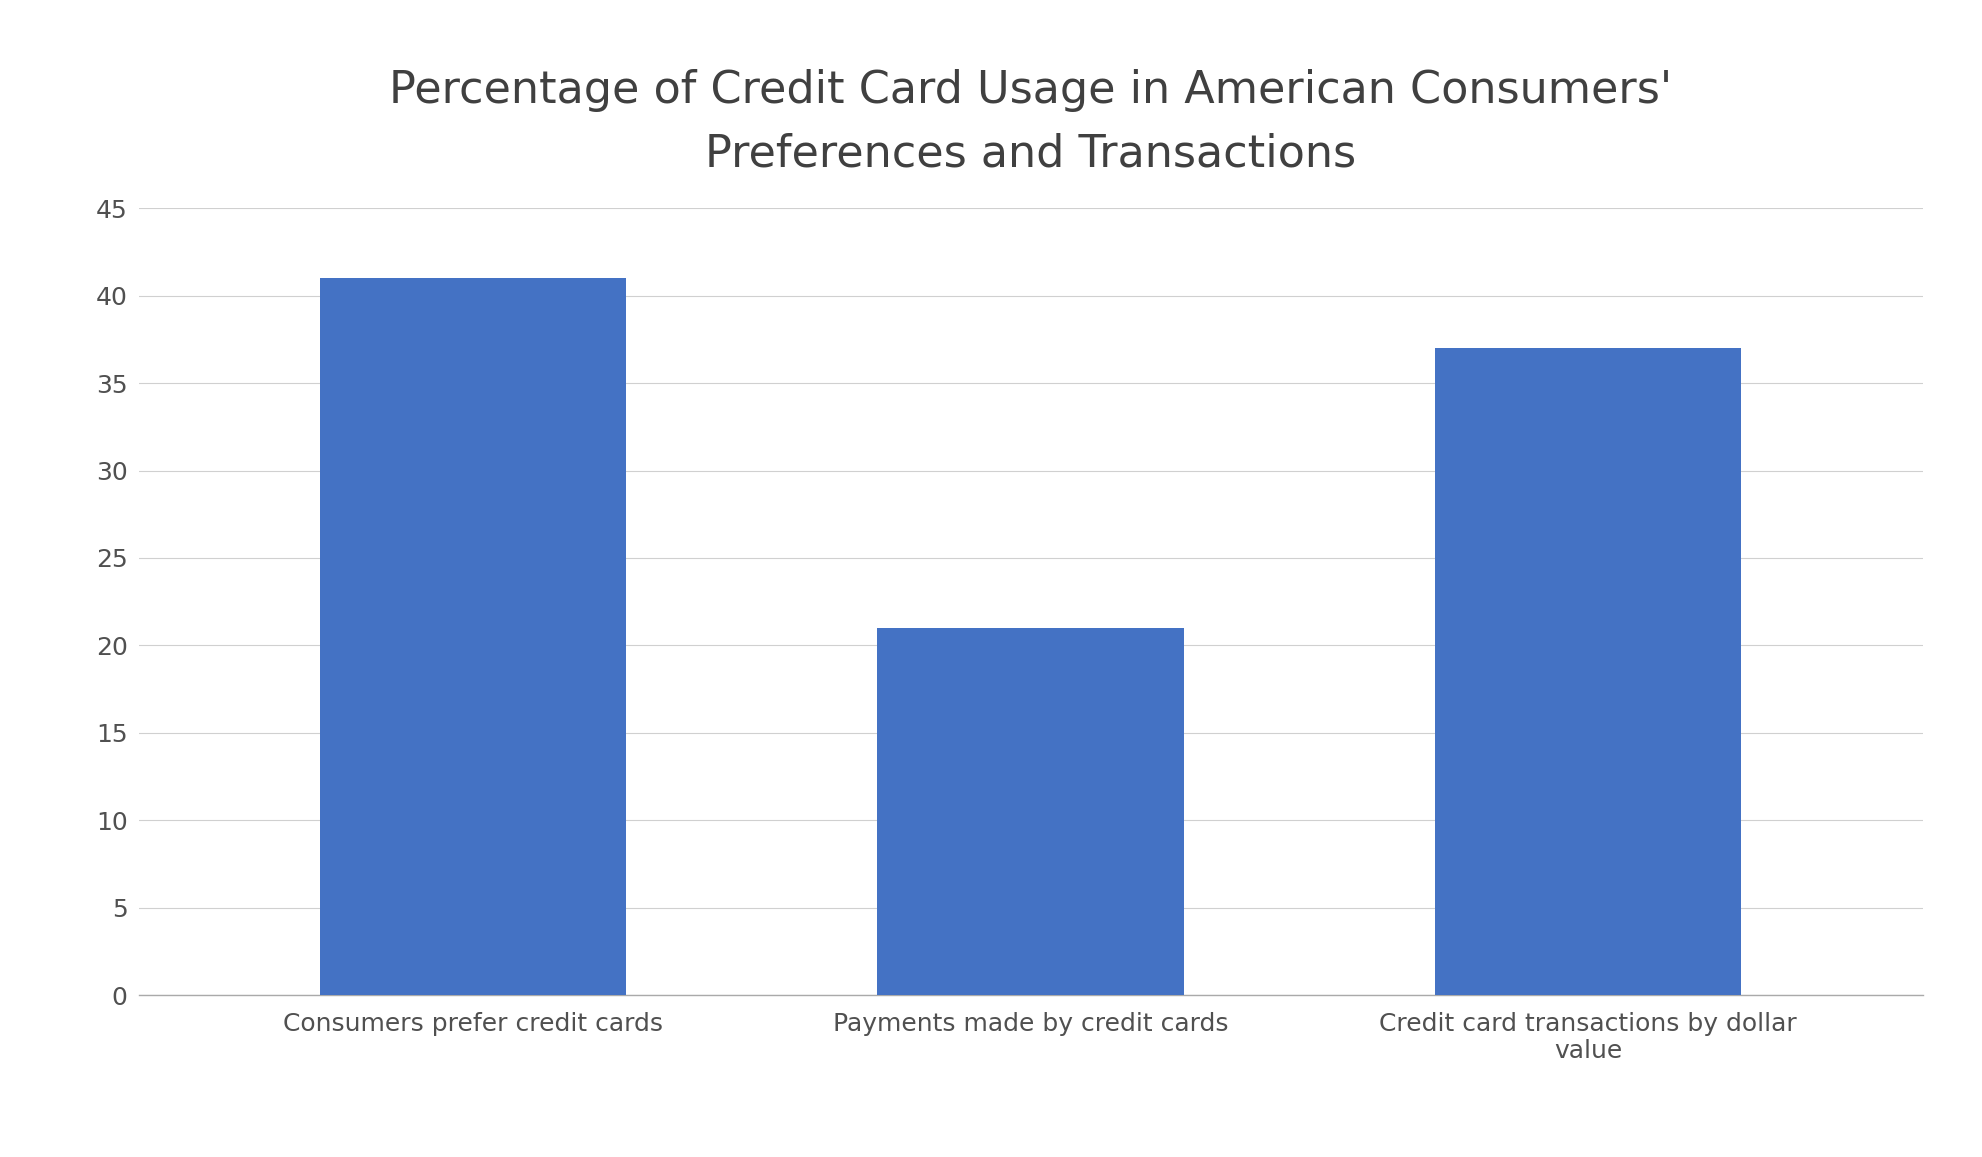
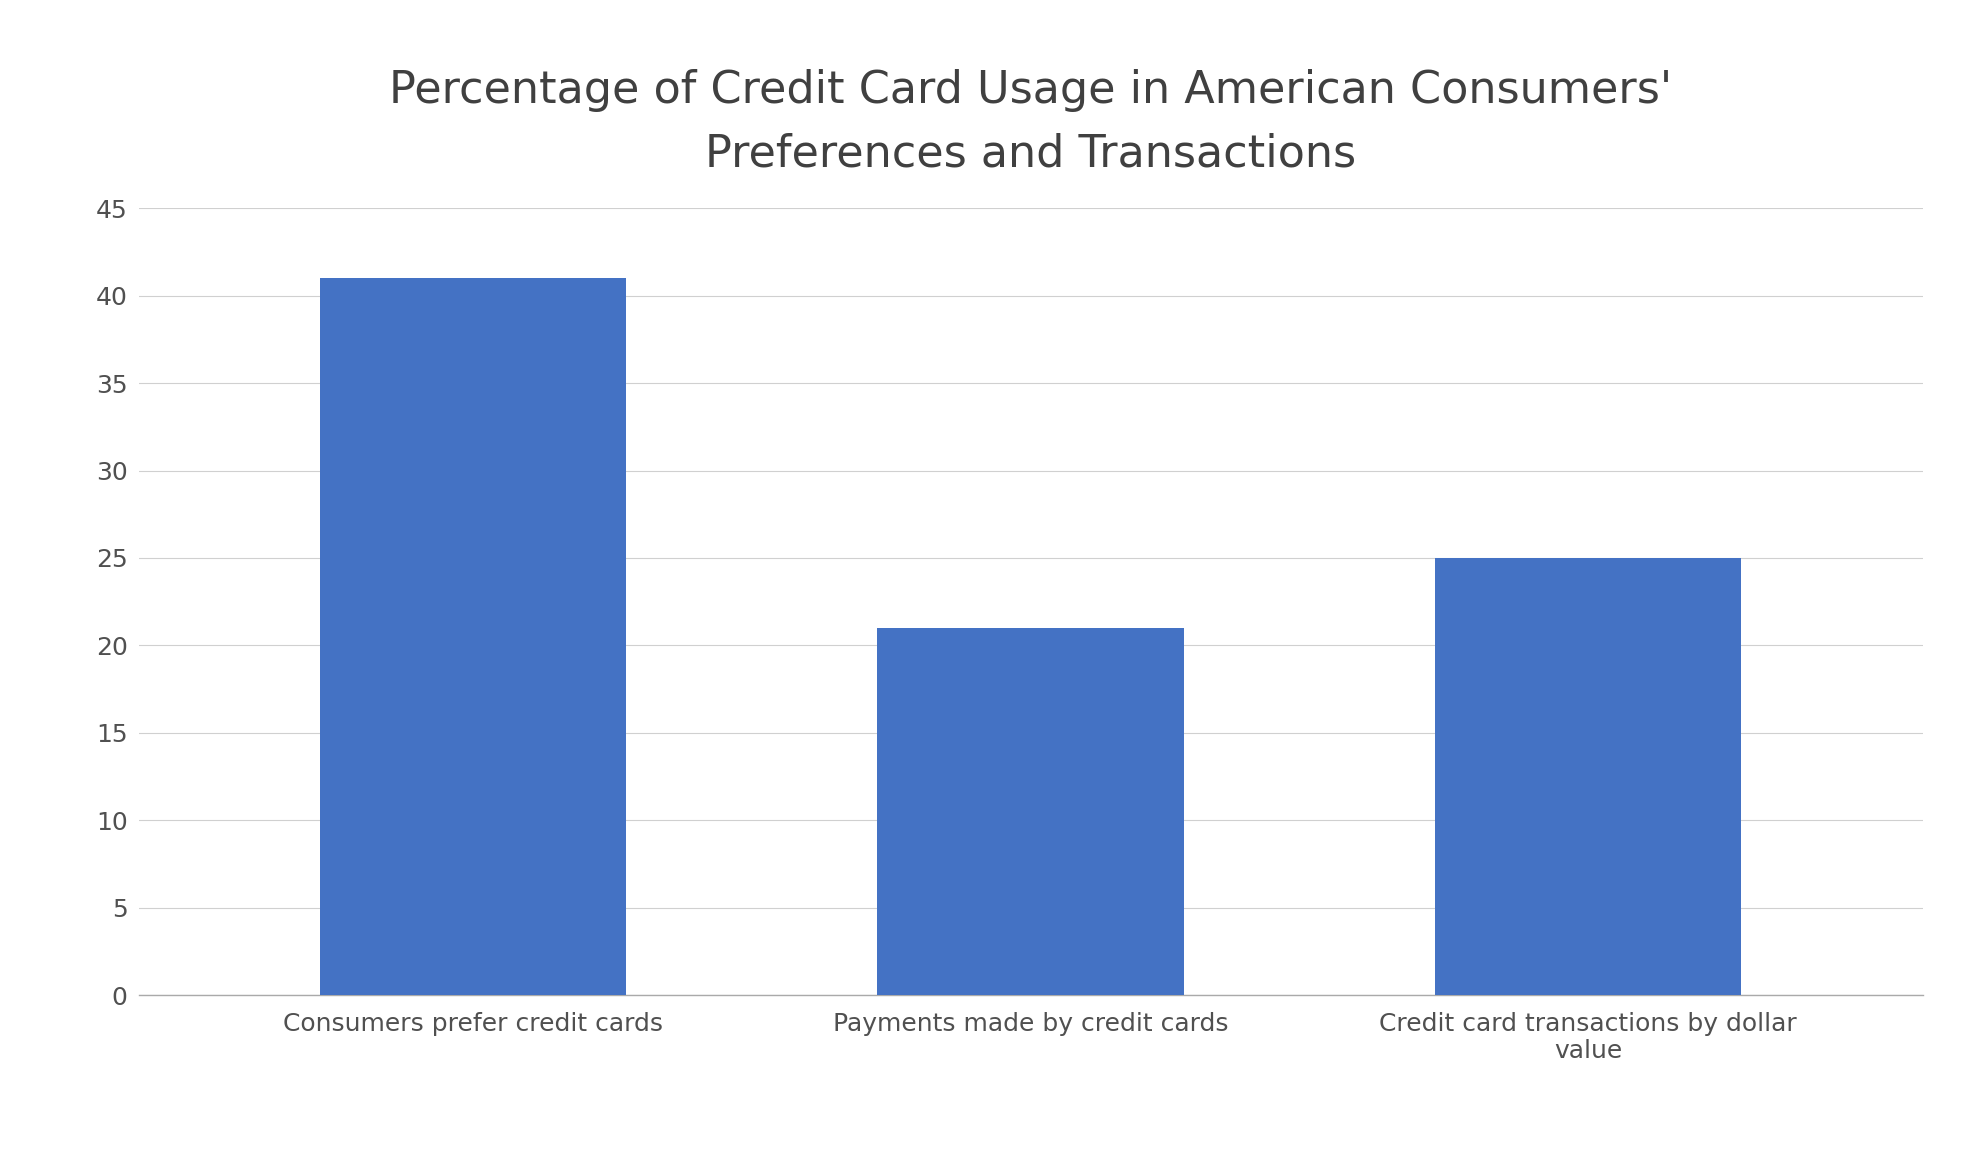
Credit card transactions by dollar value: 37 -> 25
